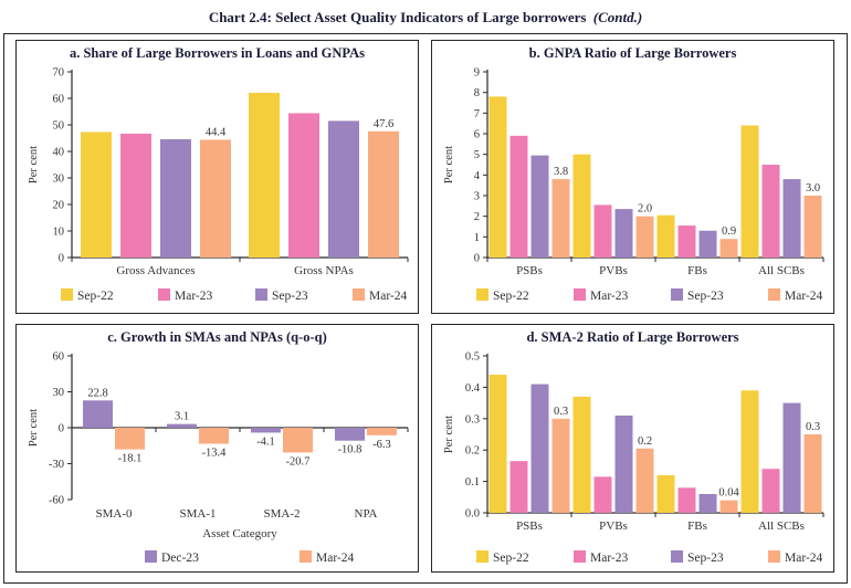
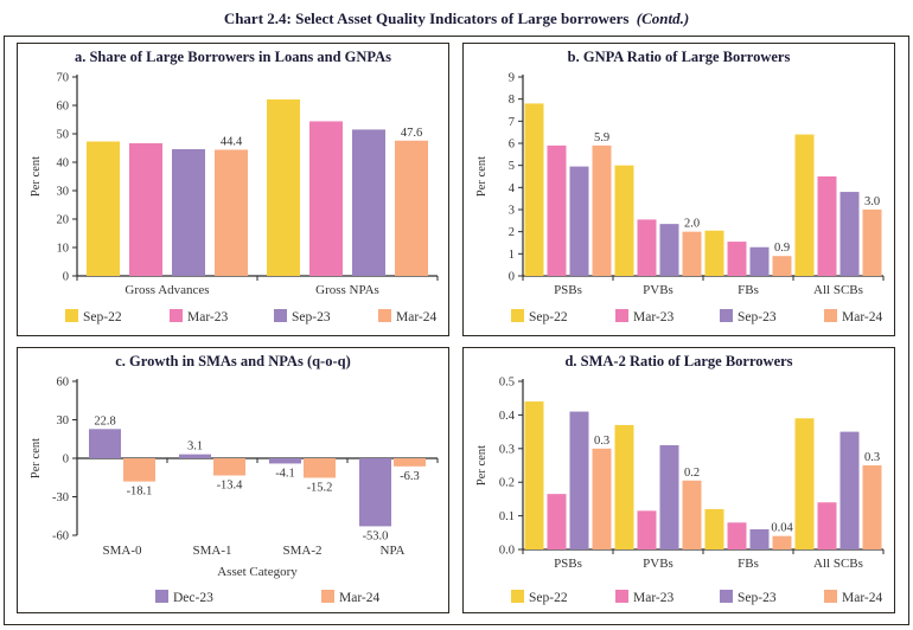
b. GNPA Ratio of Large Borrowers/Mar-24/PSBs: 3.8 -> 5.9
c. Growth in SMAs and NPAs (q-o-q)/Mar-24/SMA-2: -20.7 -> -15.2
c. Growth in SMAs and NPAs (q-o-q)/Dec-23/NPA: -10.8 -> -53.0
